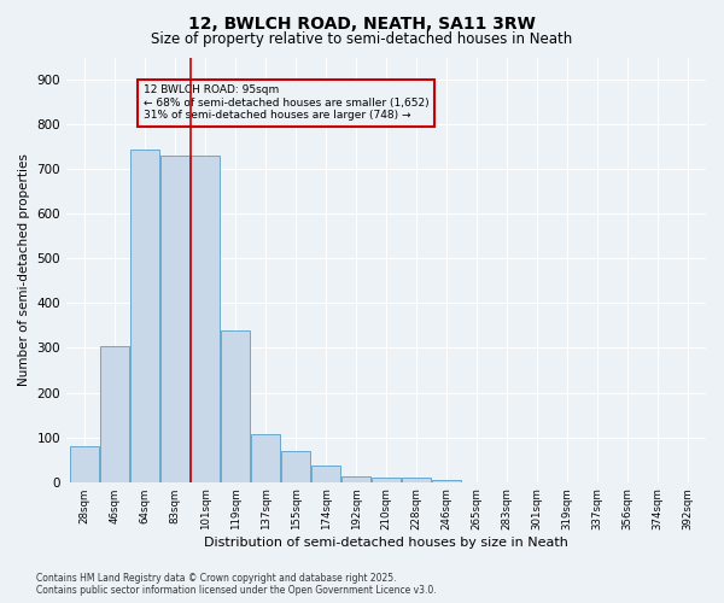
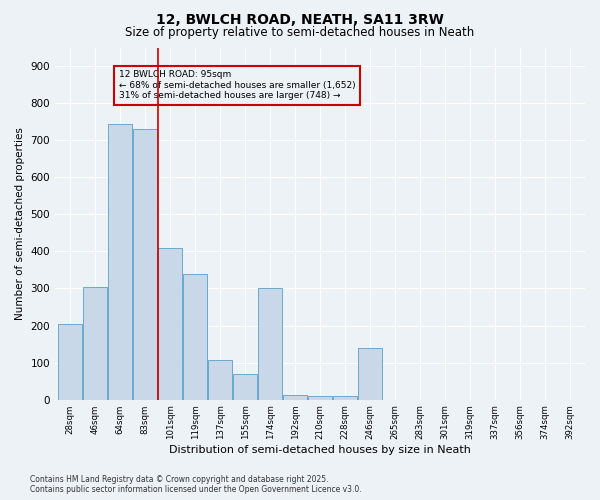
28sqm: 80 -> 205
101sqm: 730 -> 410
174sqm: 38 -> 300
246sqm: 5 -> 140
